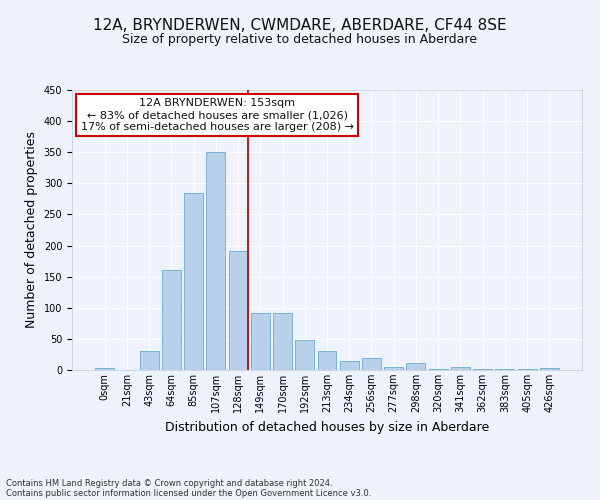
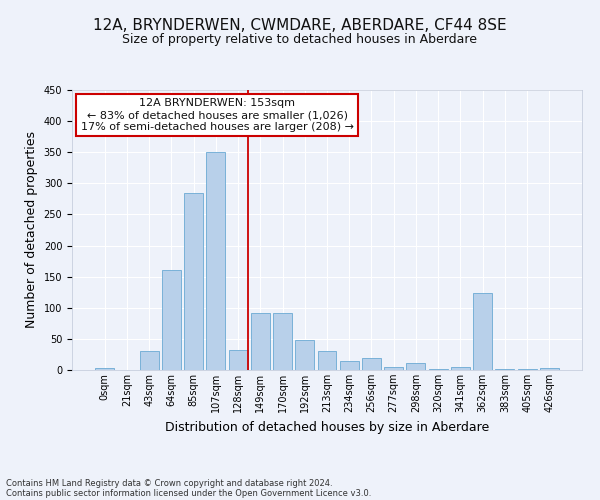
128sqm: 192 -> 32
362sqm: 1 -> 124
